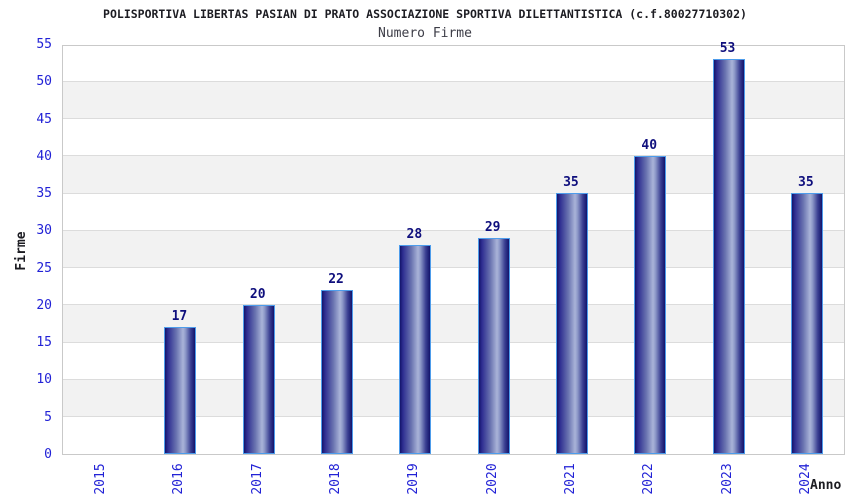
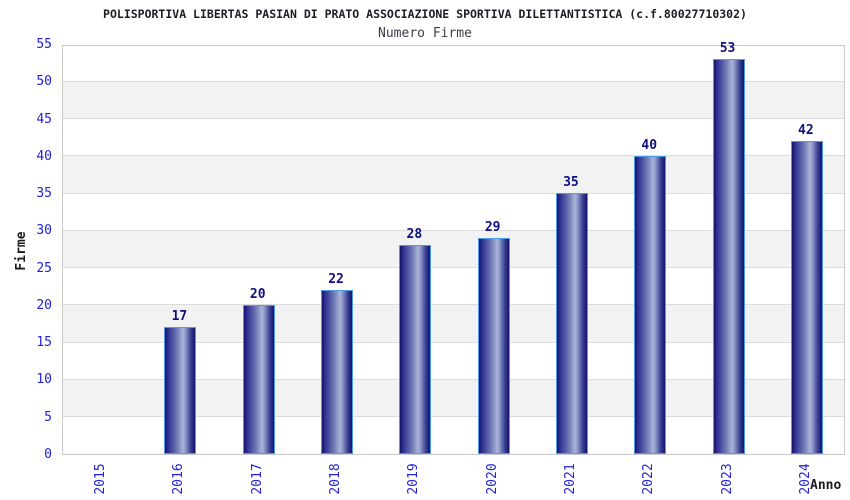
2024: 35 -> 42
